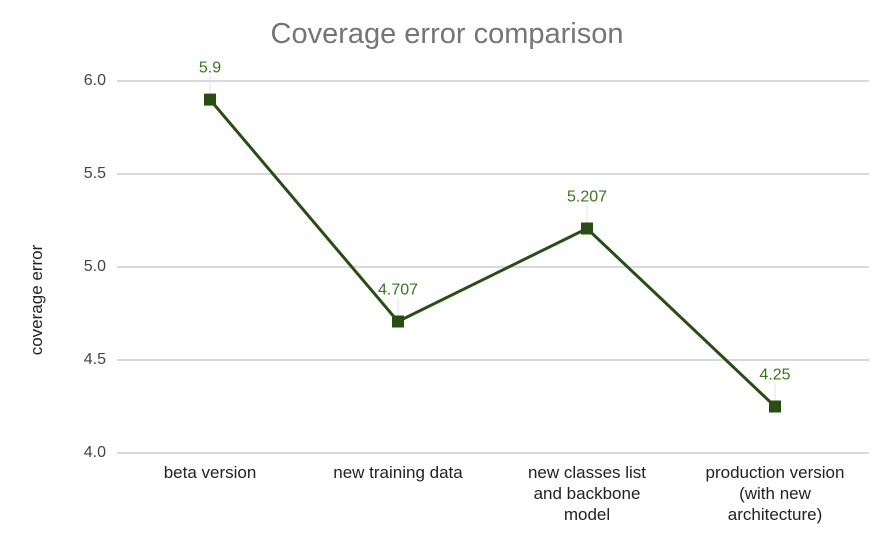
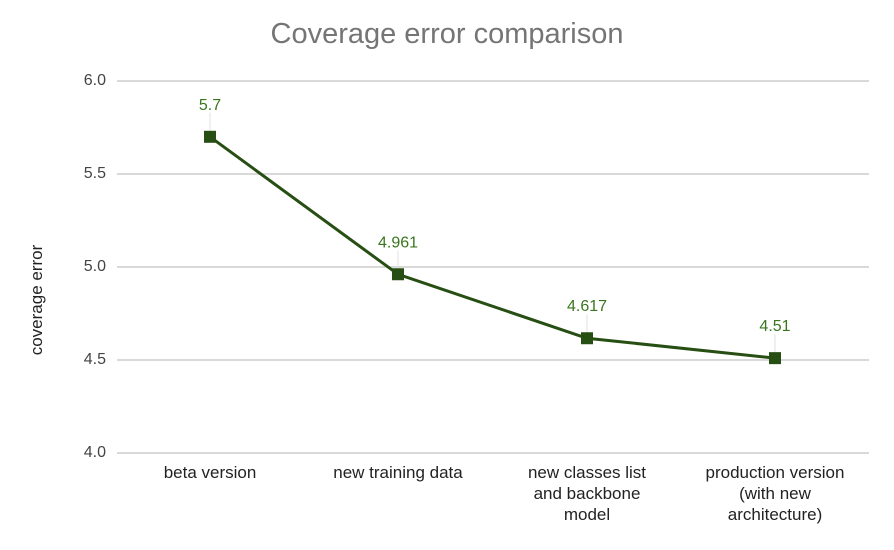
beta version: 5.9 -> 5.7
new training data: 4.707 -> 4.961
new classes list and backbone model: 5.207 -> 4.617
production version (with new architecture): 4.25 -> 4.51
